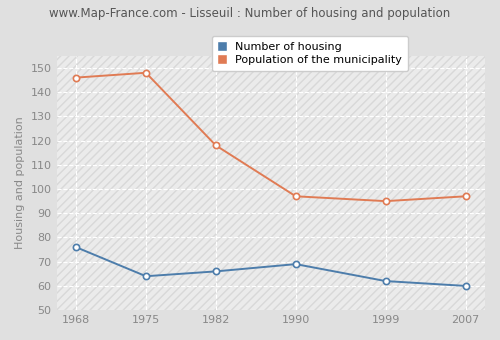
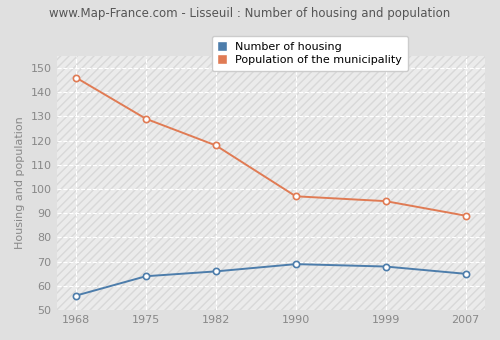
Number of housing/1968: 76 -> 56
Population of the municipality/1975: 148 -> 129
Number of housing/1999: 62 -> 68
Number of housing/2007: 60 -> 65
Population of the municipality/2007: 97 -> 89
